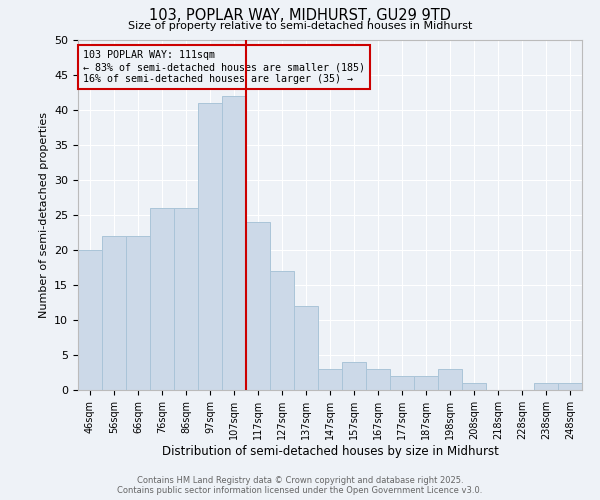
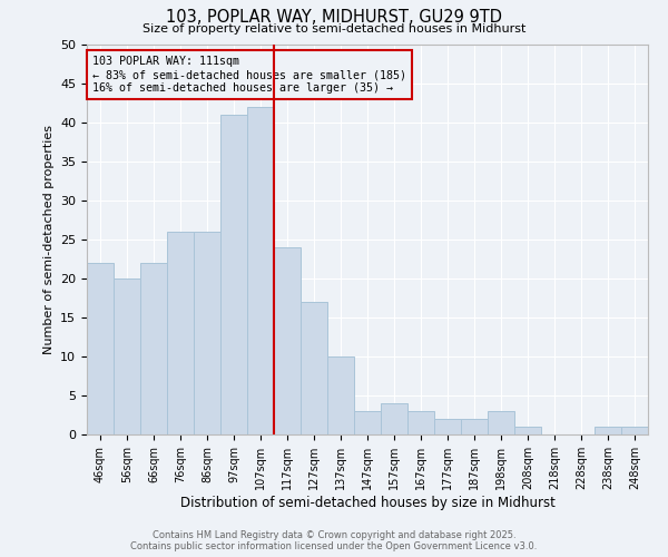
46sqm: 20 -> 22
56sqm: 22 -> 20
137sqm: 12 -> 10
